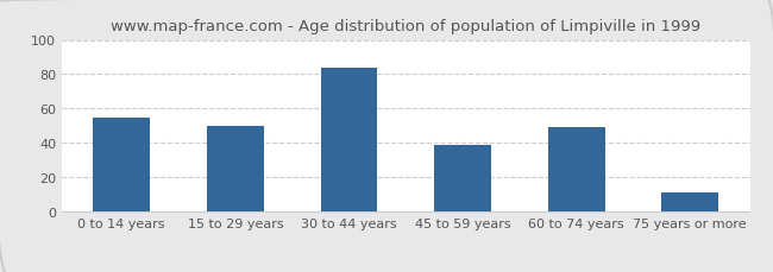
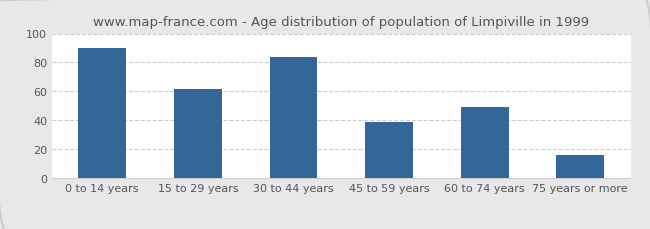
0 to 14 years: 55 -> 90
15 to 29 years: 50 -> 62
75 years or more: 11 -> 16
